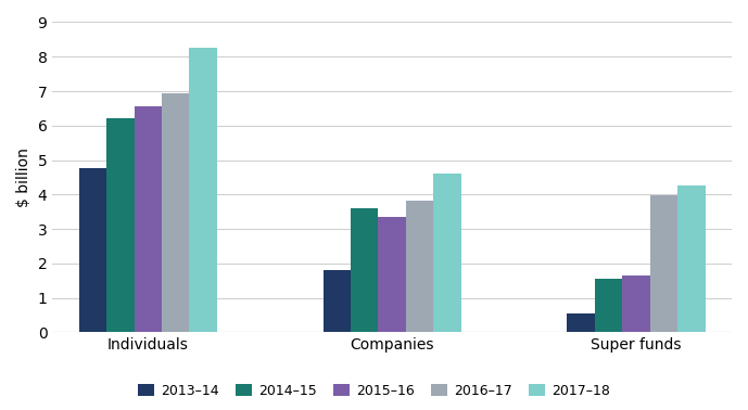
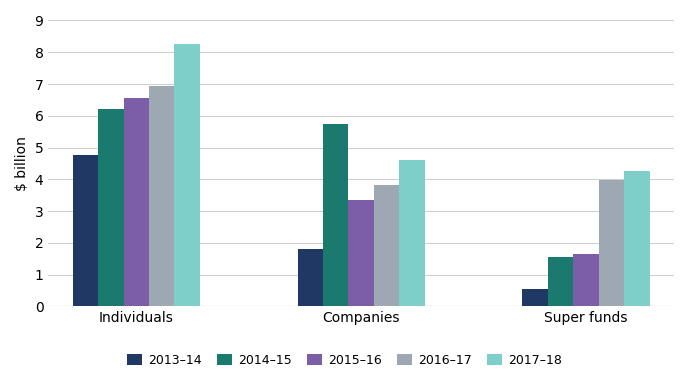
2014–15/Companies: 3.60 -> 5.75
